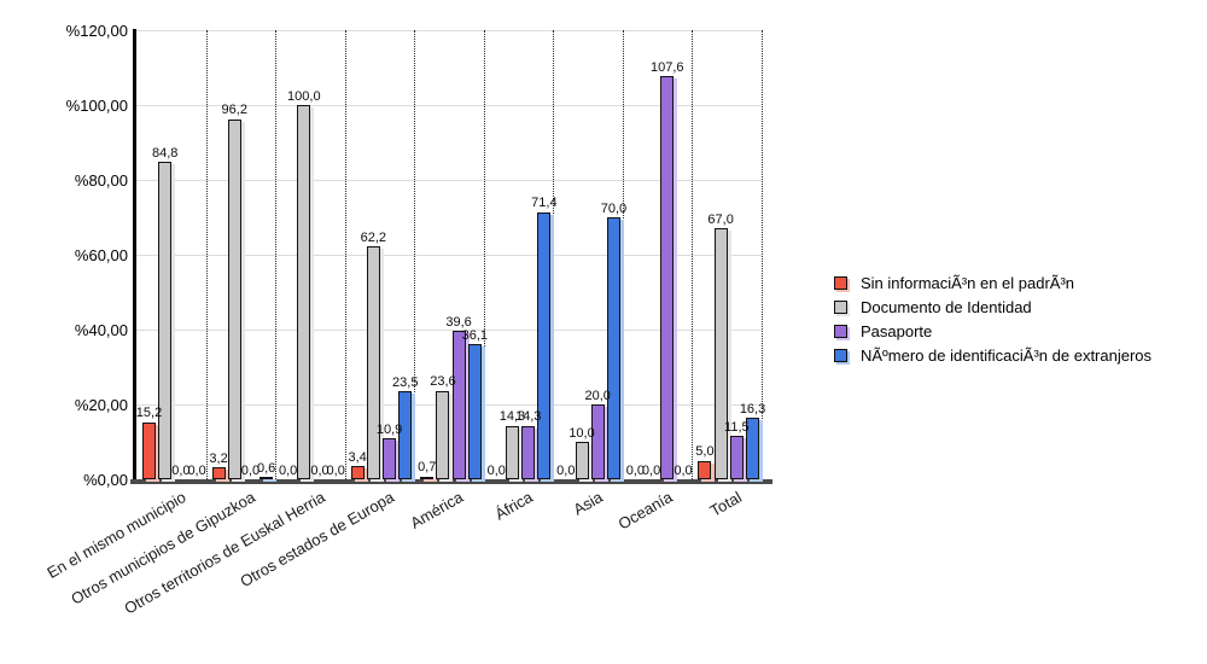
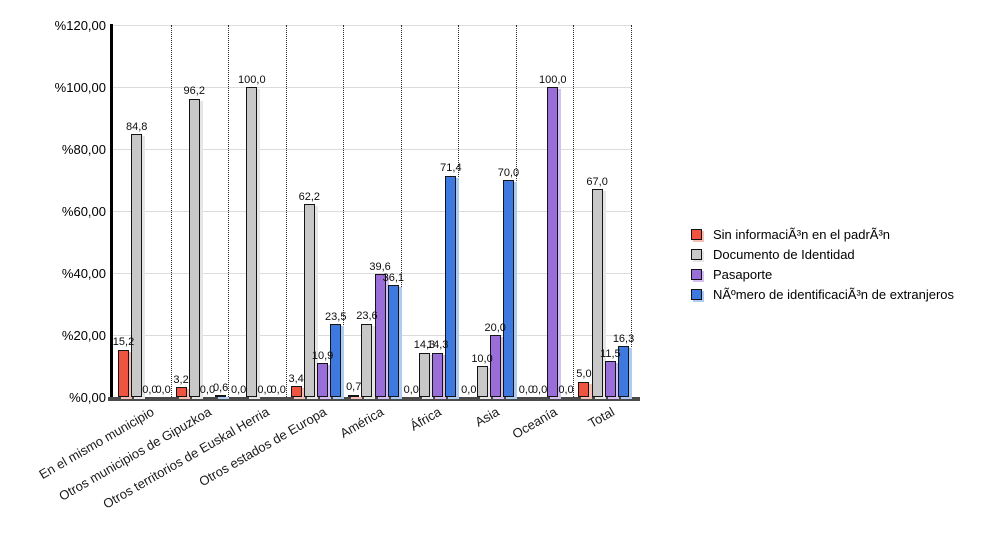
Pasaporte/Oceanía: 107,6 -> 100,0
